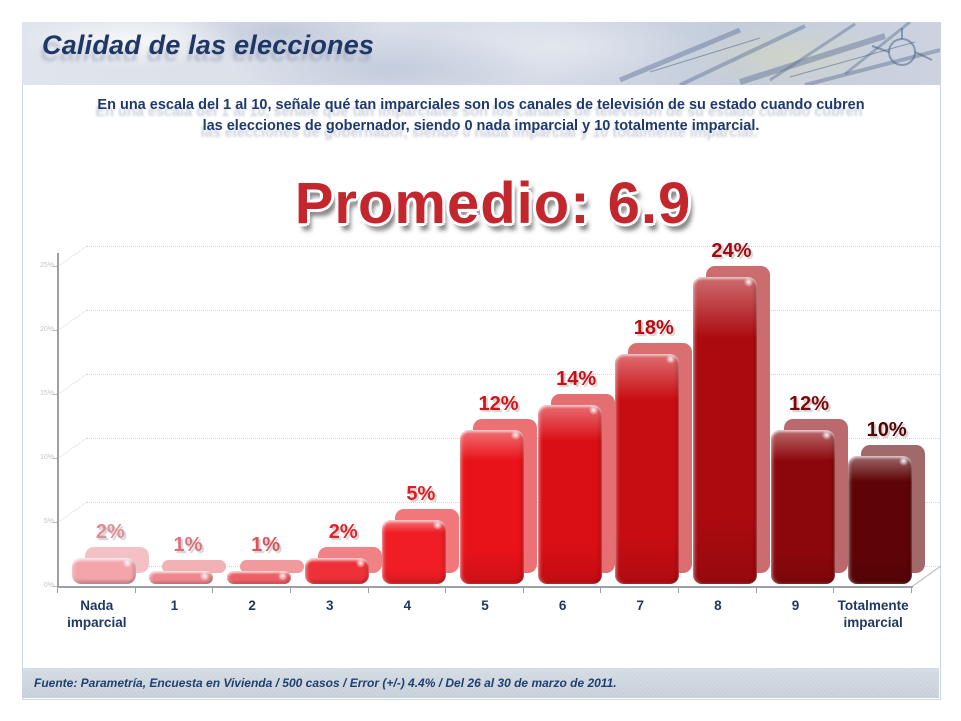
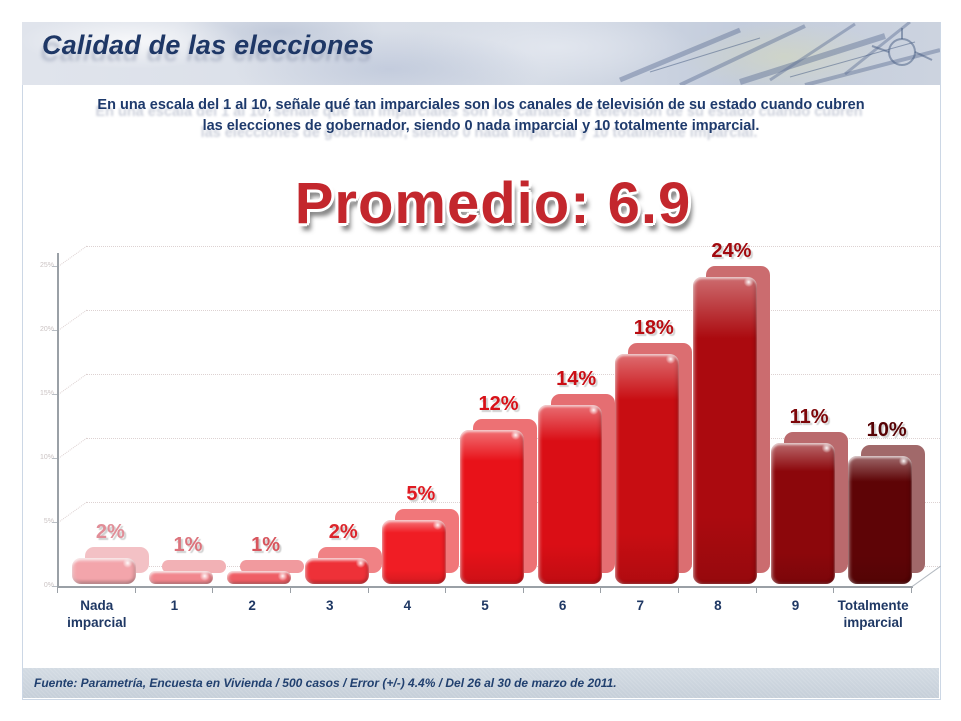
9: 12% -> 11%
